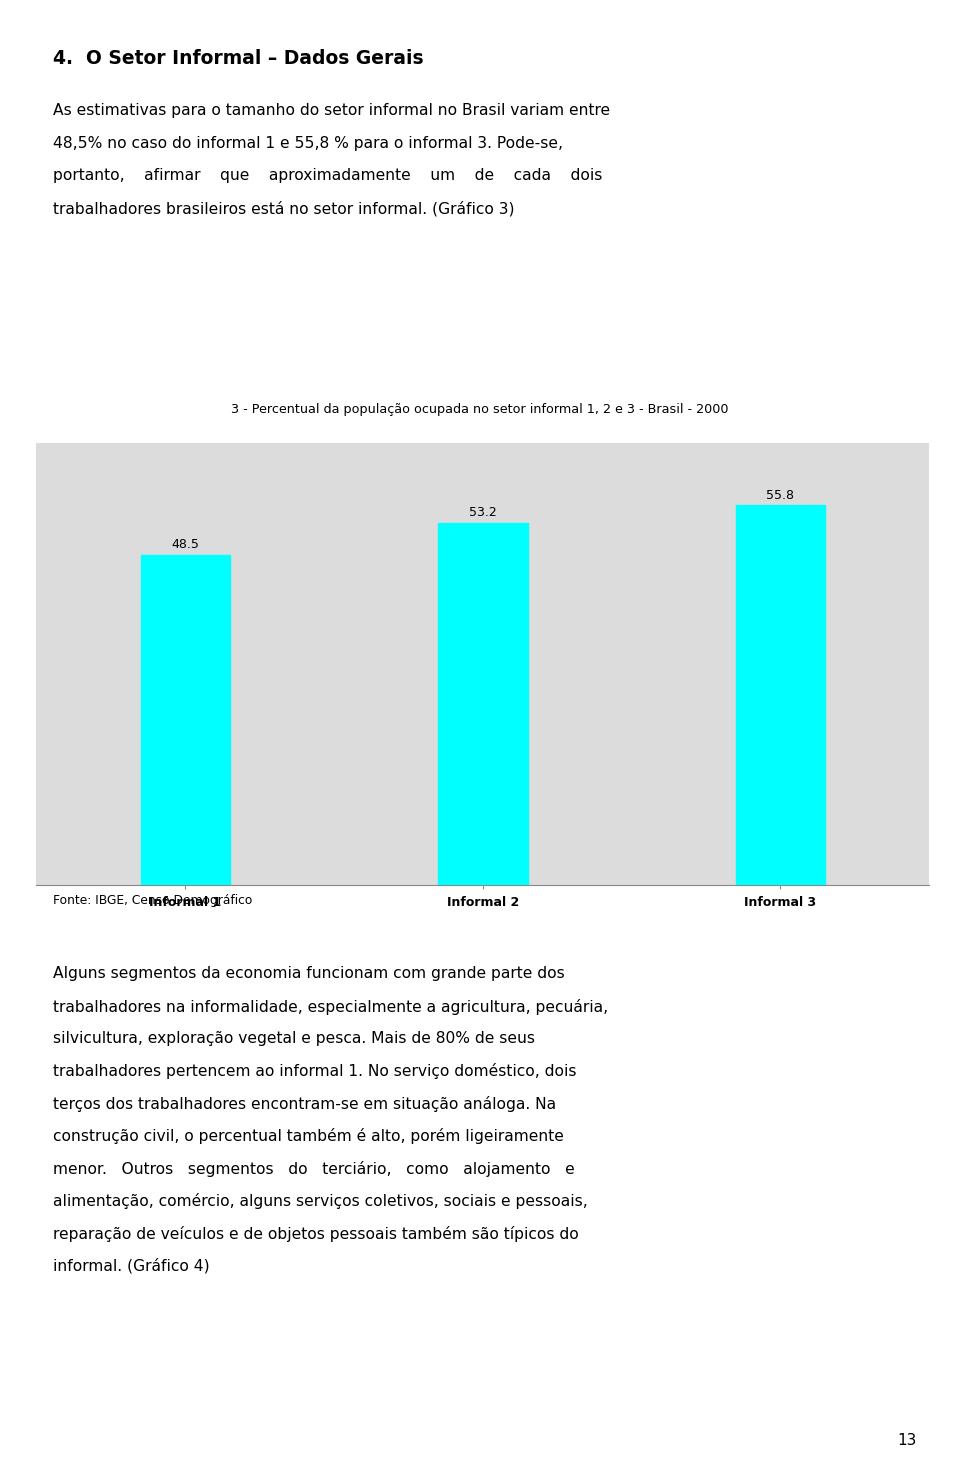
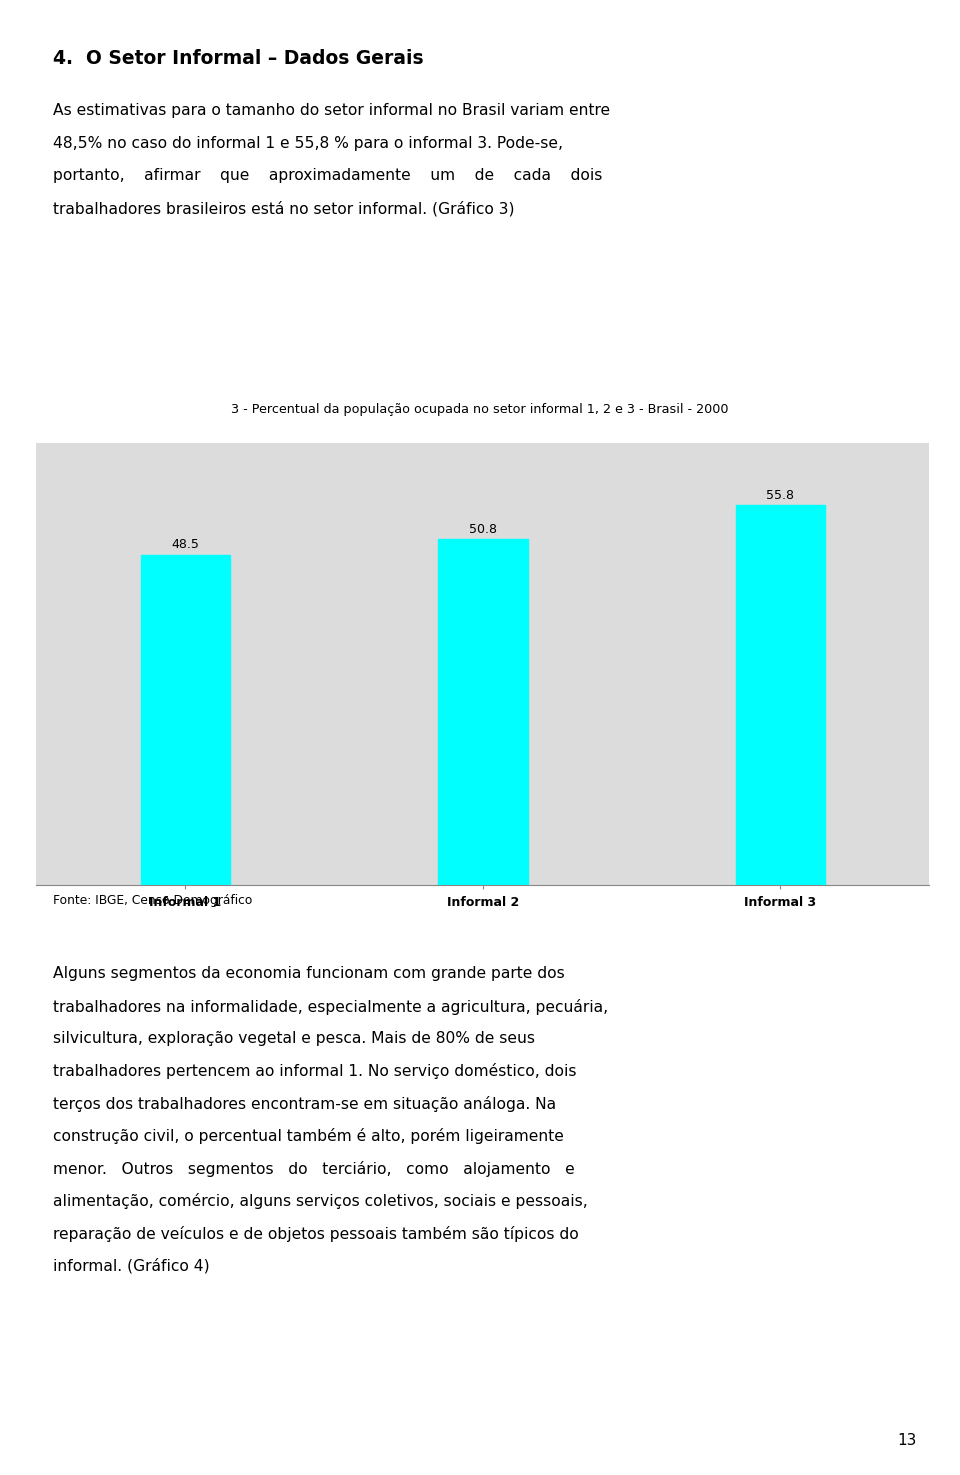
Informal 2: 53.2 -> 50.8
